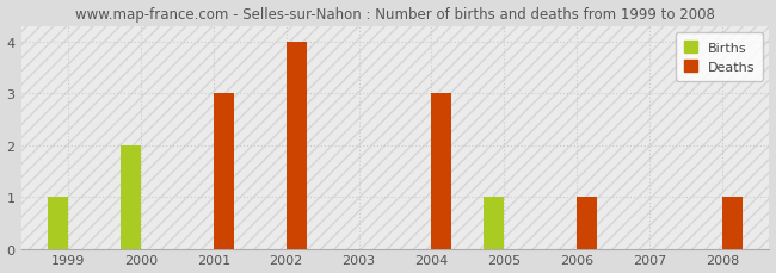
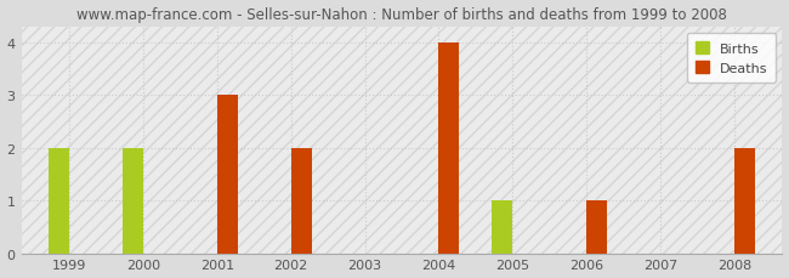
Births/1999: 1 -> 2
Deaths/2002: 4 -> 2
Deaths/2004: 3 -> 4
Deaths/2008: 1 -> 2
